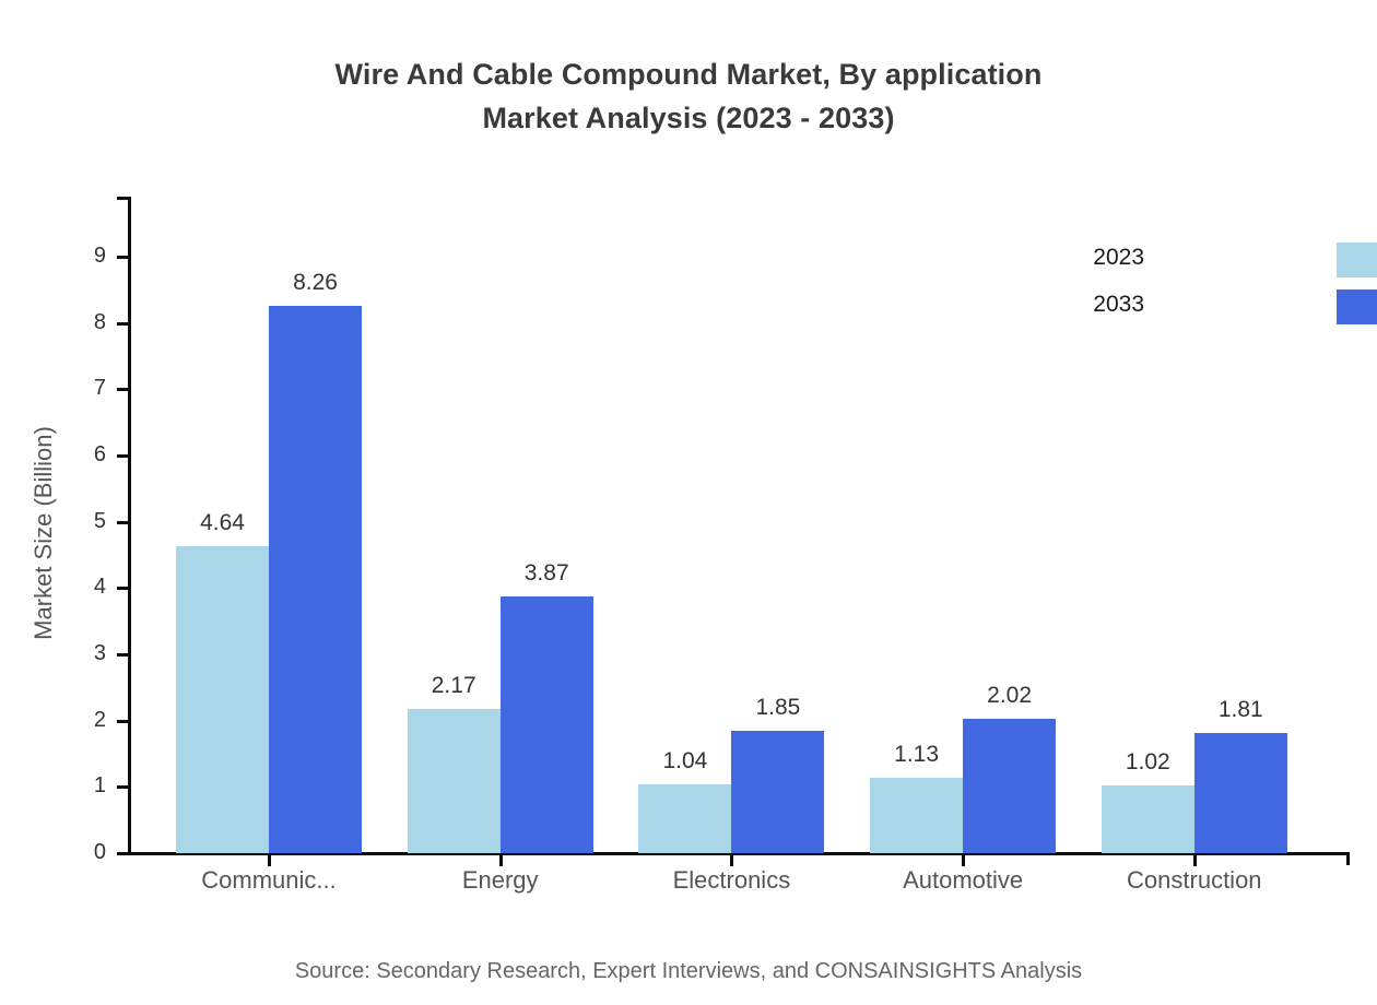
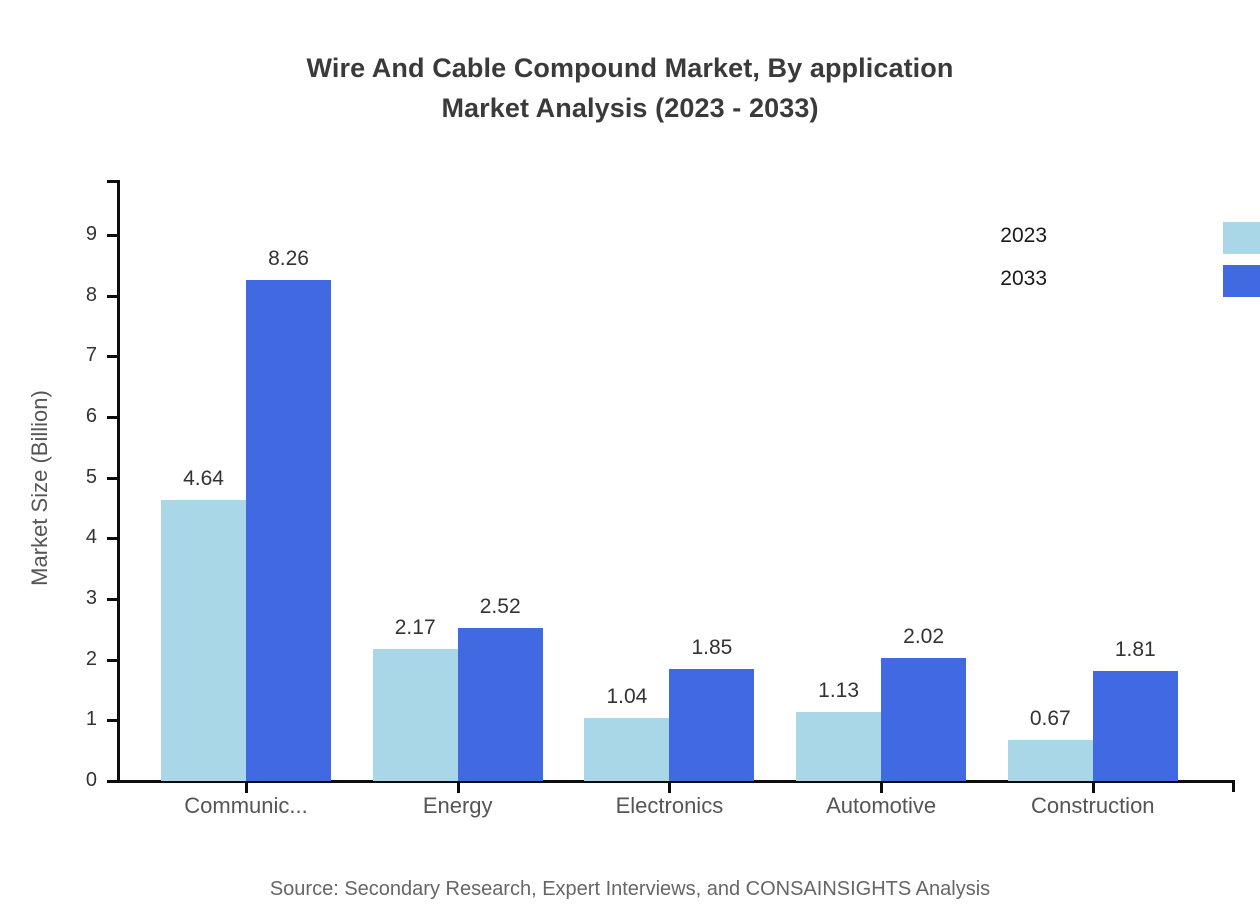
2033/Energy: 3.87 -> 2.52
2023/Construction: 1.02 -> 0.67
